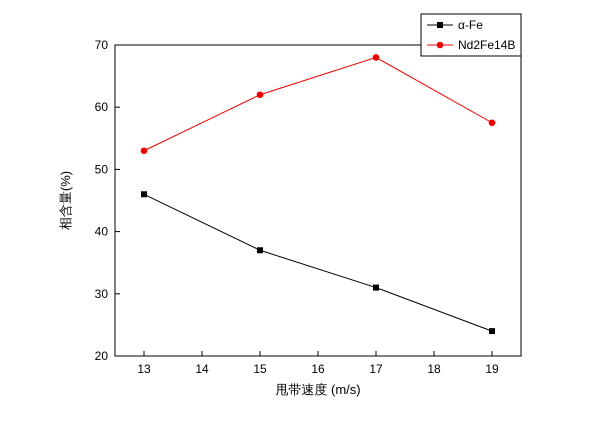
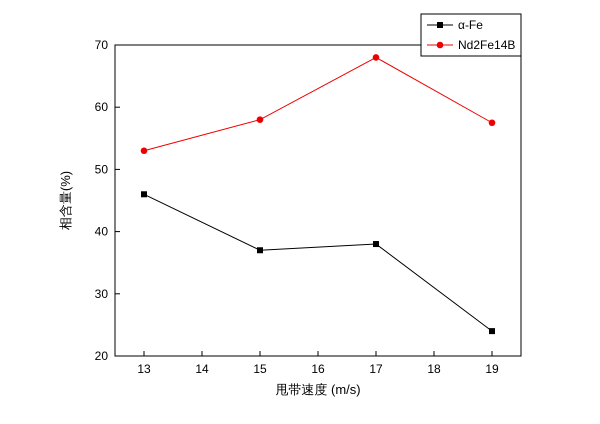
Nd2Fe14B/15: 62 -> 58
α-Fe/17: 31 -> 38
